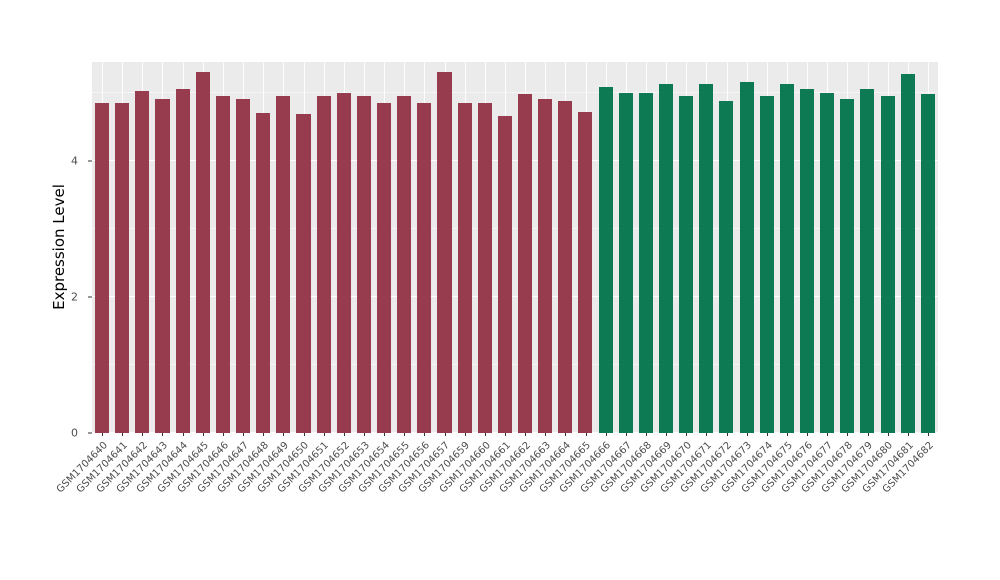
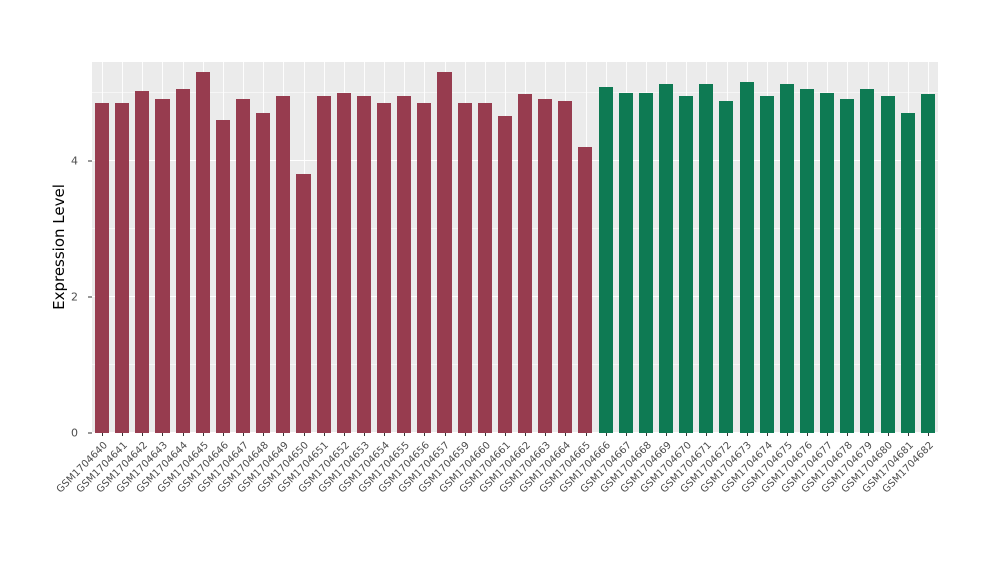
GSM1704646: 5.0 -> 4.6
GSM1704650: 4.7 -> 3.8
GSM1704665: 4.7 -> 4.2
GSM1704681: 5.3 -> 4.7
